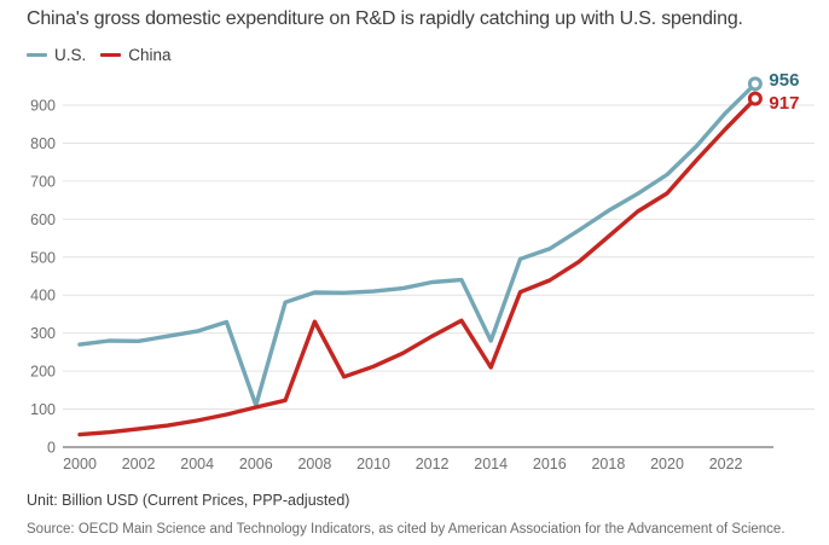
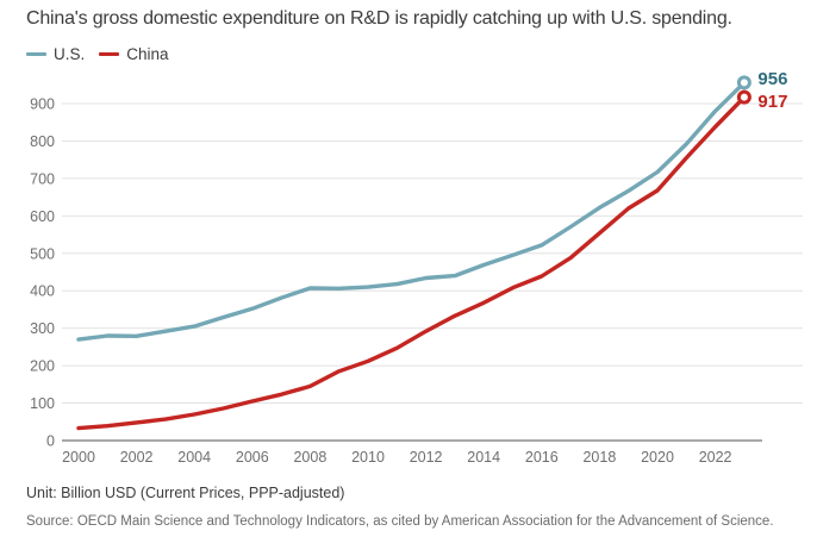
U.S./2006: 110 -> 350
China/2008: 330 -> 140
U.S./2014: 280 -> 470
China/2014: 210 -> 370
